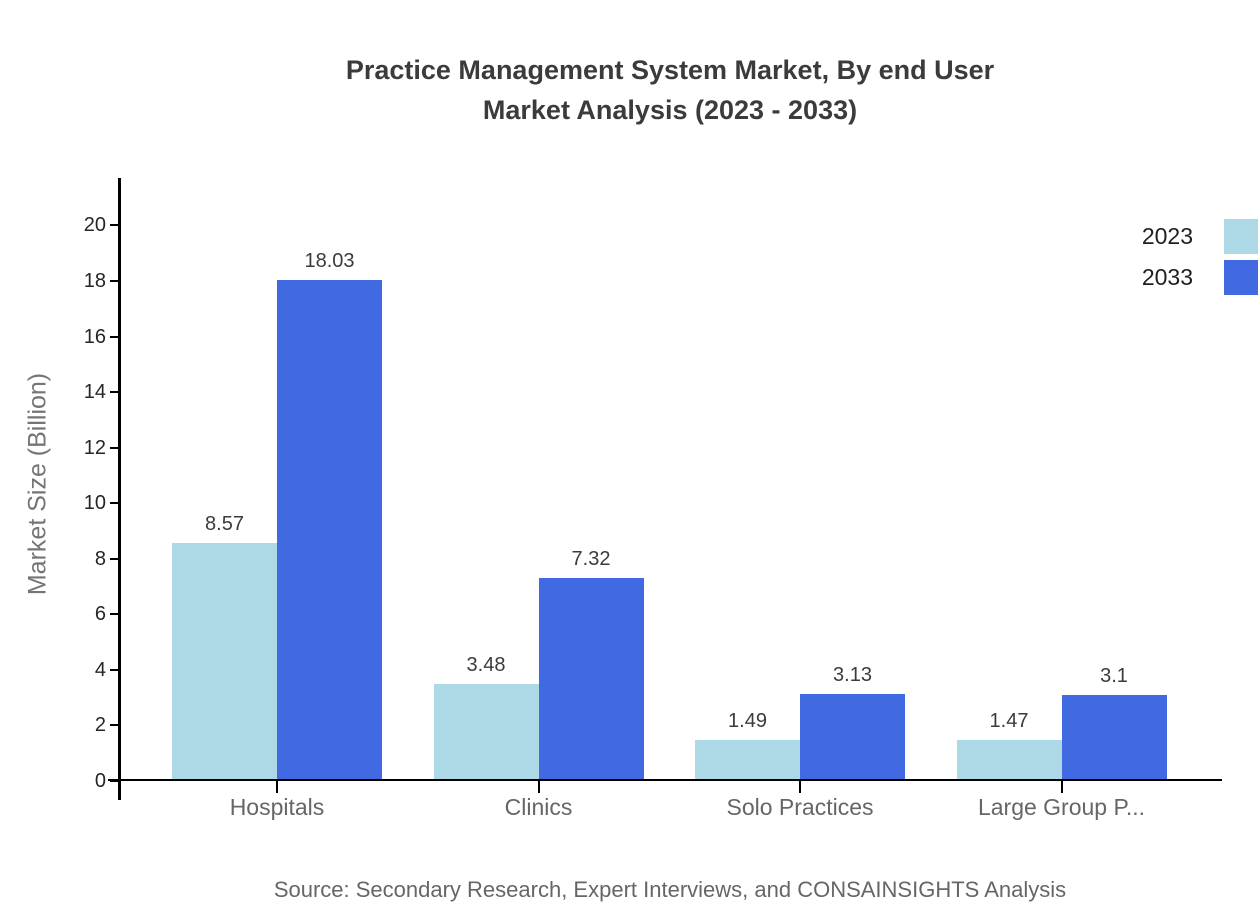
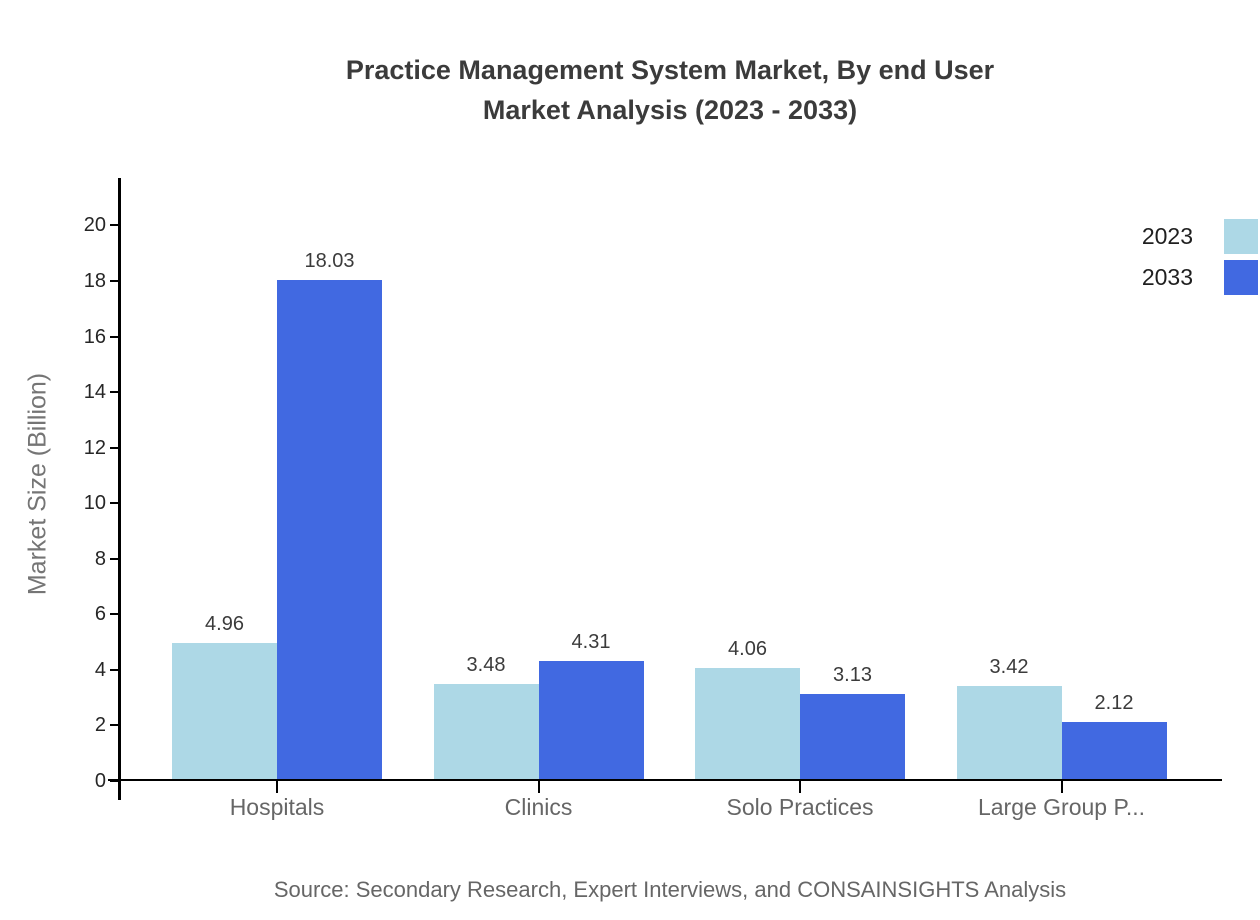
2023/Hospitals: 8.57 -> 4.96
2033/Clinics: 7.32 -> 4.31
2023/Solo Practices: 1.49 -> 4.06
2023/Large Group P...: 1.47 -> 3.42
2033/Large Group P...: 3.1 -> 2.12
